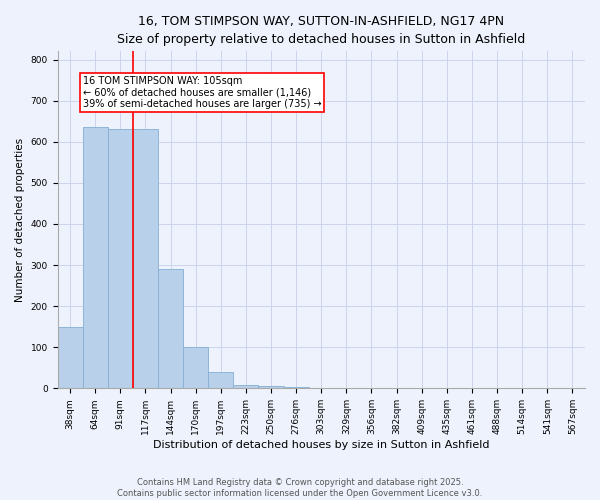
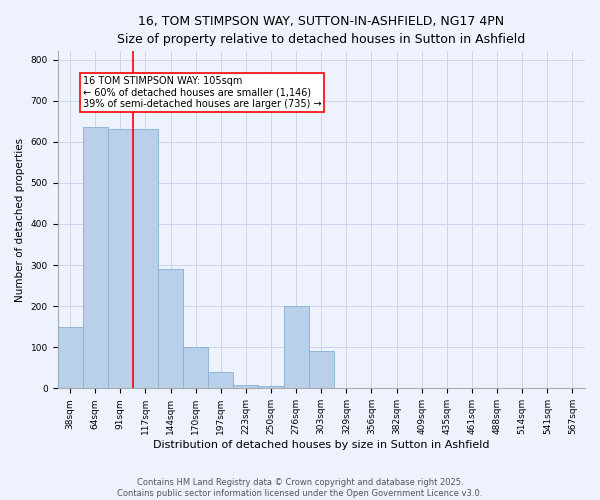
276sqm: 3 -> 200
303sqm: 2 -> 90
